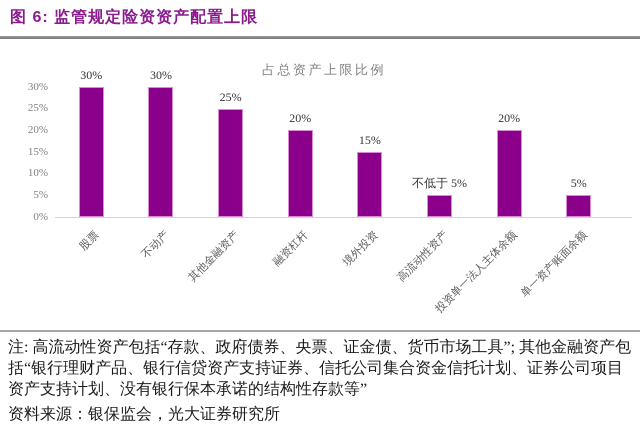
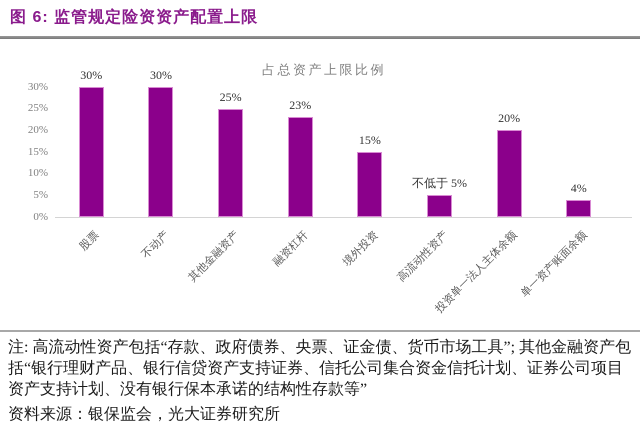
融资杠杆: 20% -> 23%
单一资产账面余额: 5% -> 4%
